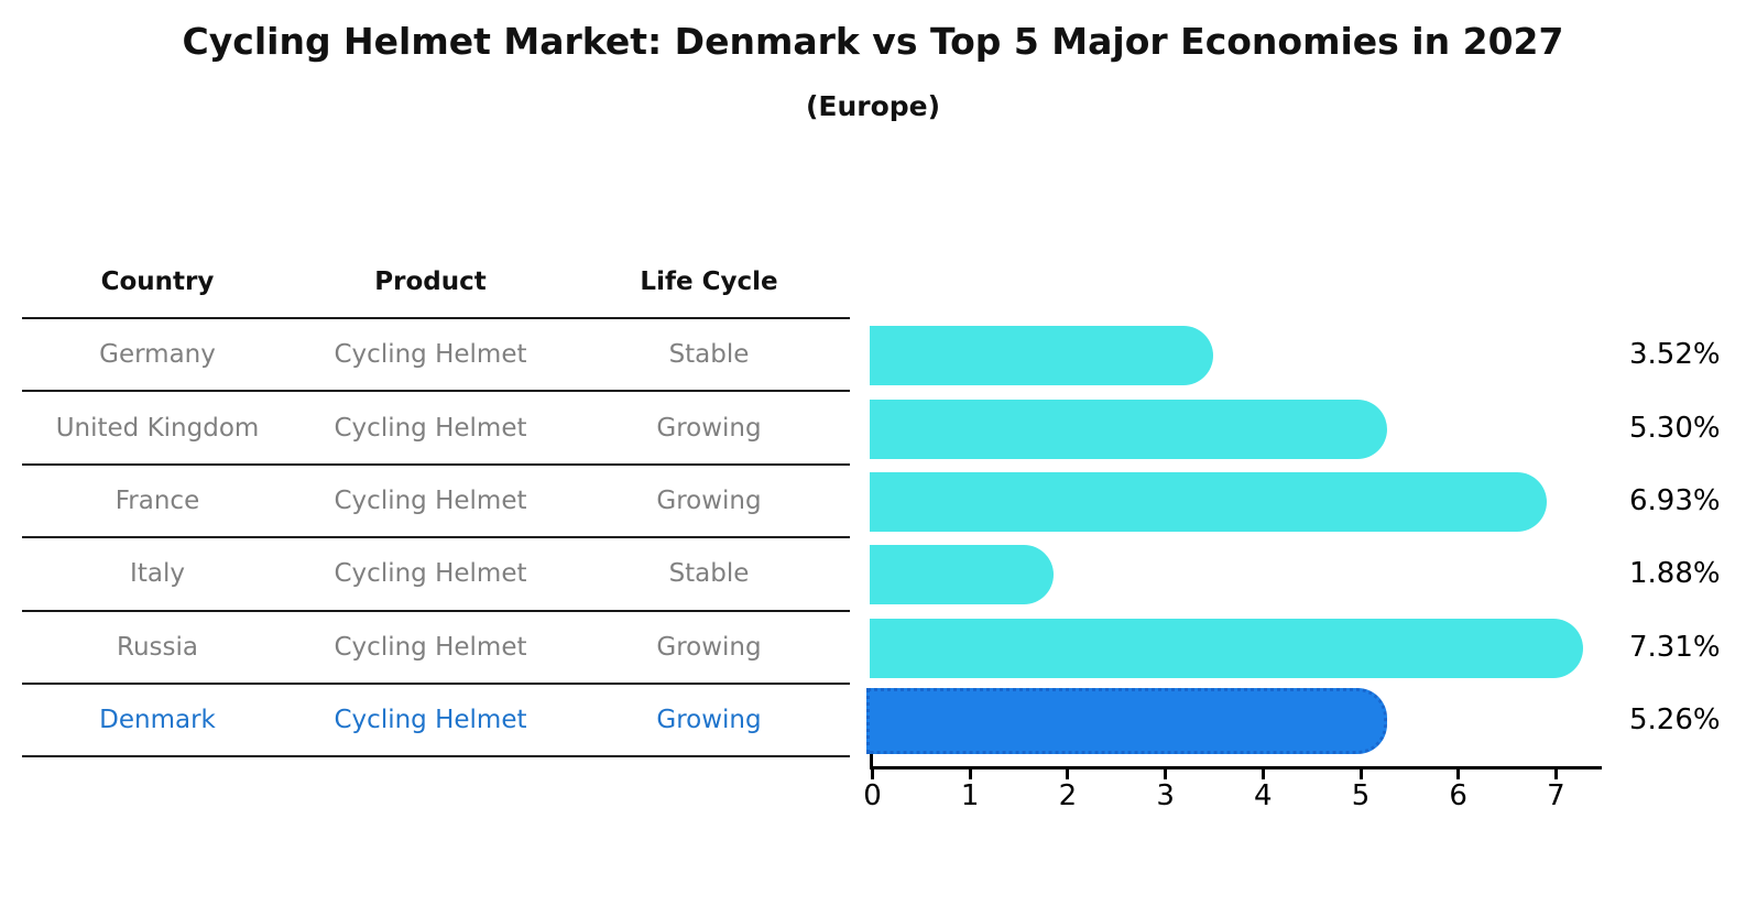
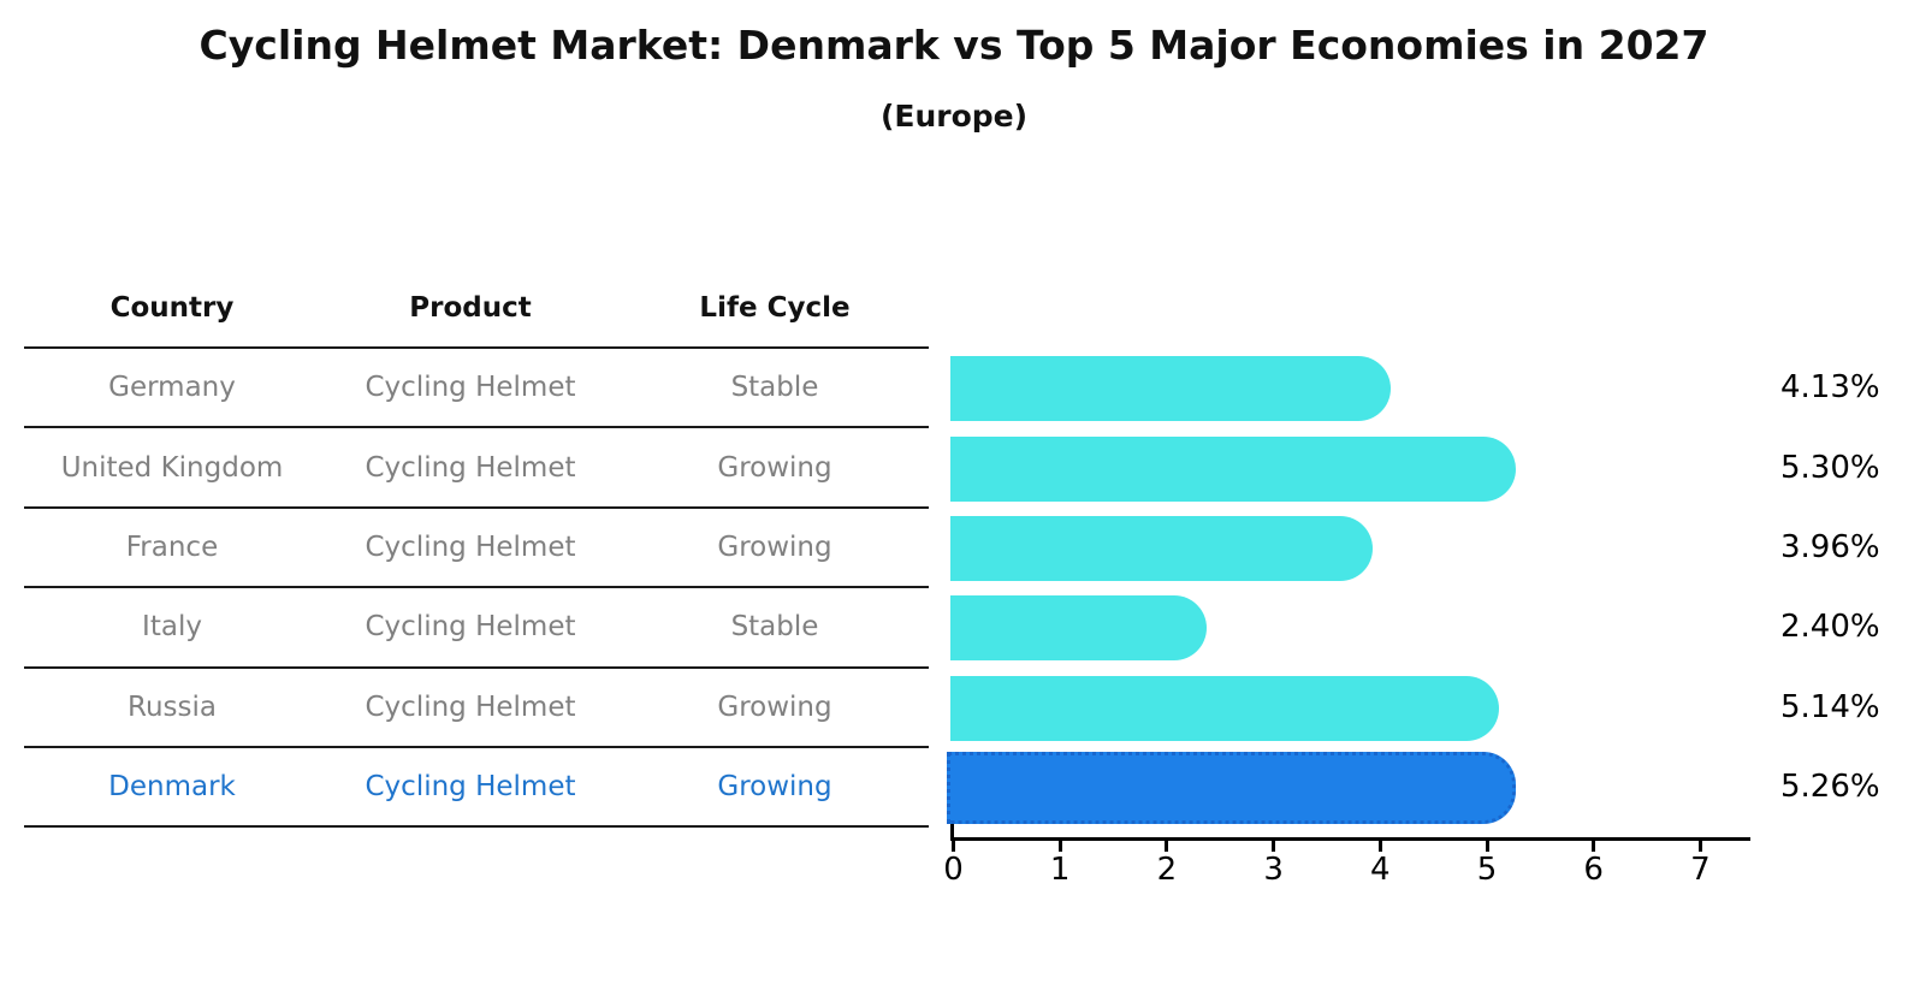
Germany: 3.52% -> 4.13%
France: 6.93% -> 3.96%
Italy: 1.88% -> 2.40%
Russia: 7.31% -> 5.14%
